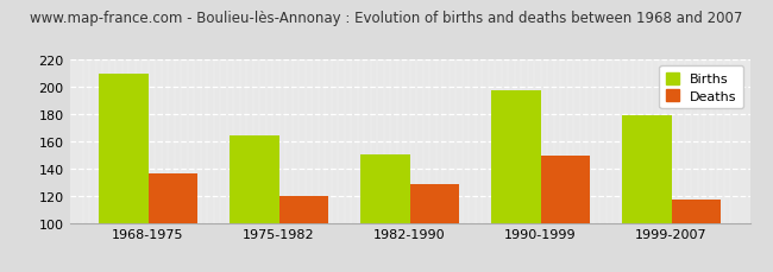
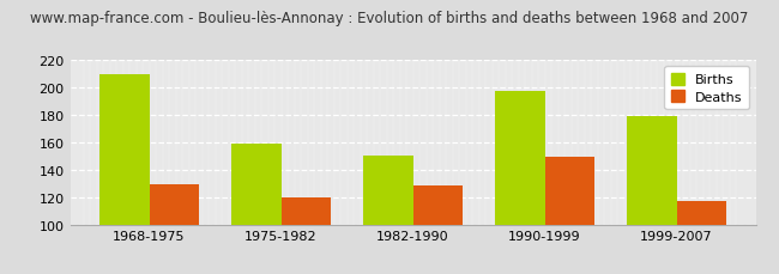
Deaths/1968-1975: 136 -> 129
Births/1975-1982: 164 -> 159
